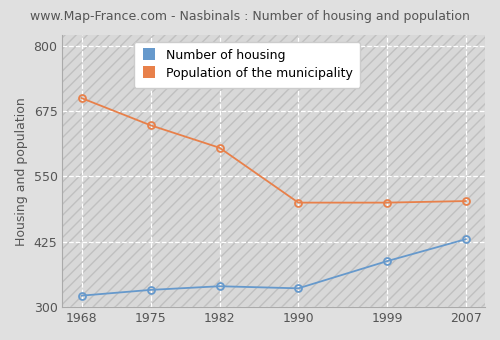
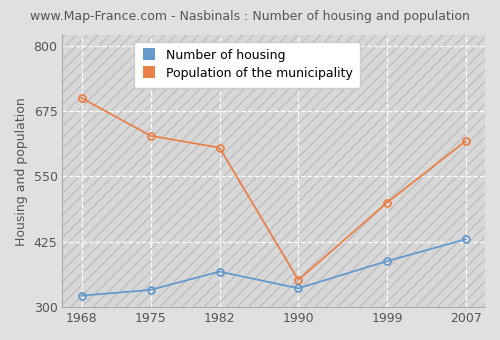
Population of the municipality/1975: 648 -> 628
Number of housing/1982: 340 -> 368
Population of the municipality/1990: 500 -> 352
Population of the municipality/2007: 503 -> 618
